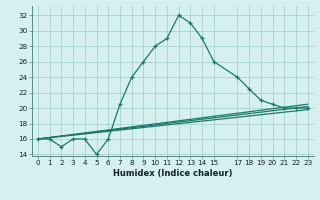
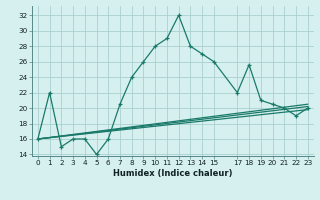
1: 16.0 -> 22.0
13: 31.0 -> 28.0
14: 29.0 -> 27.0
17: 24.0 -> 22.0
18: 22.5 -> 25.6
22: 20.0 -> 19.0
